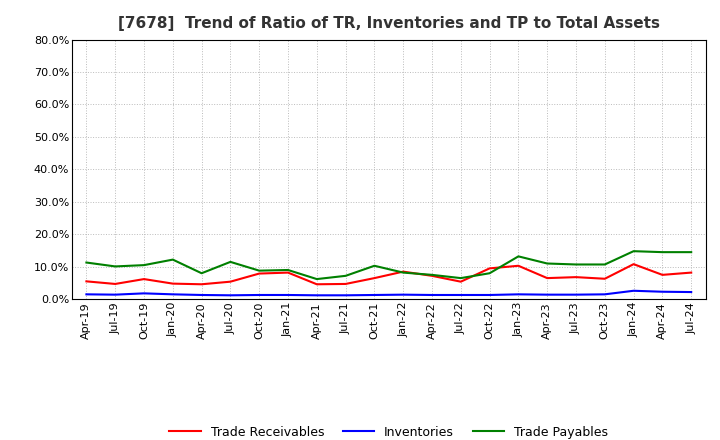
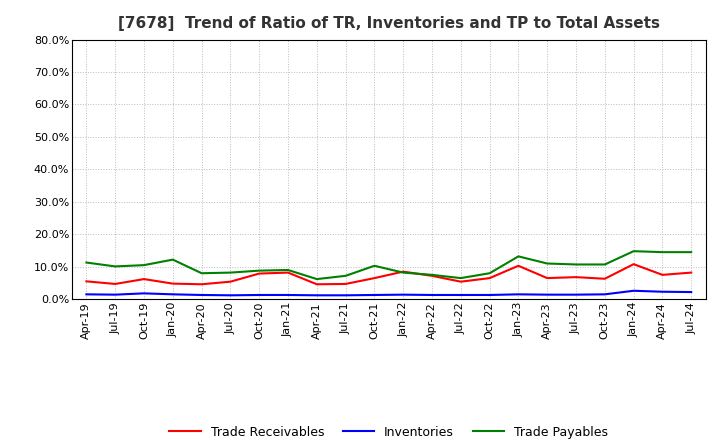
Trade Payables/Jul-20: 11.5% -> 8.2%
Trade Receivables/Oct-22: 9.5% -> 6.5%
